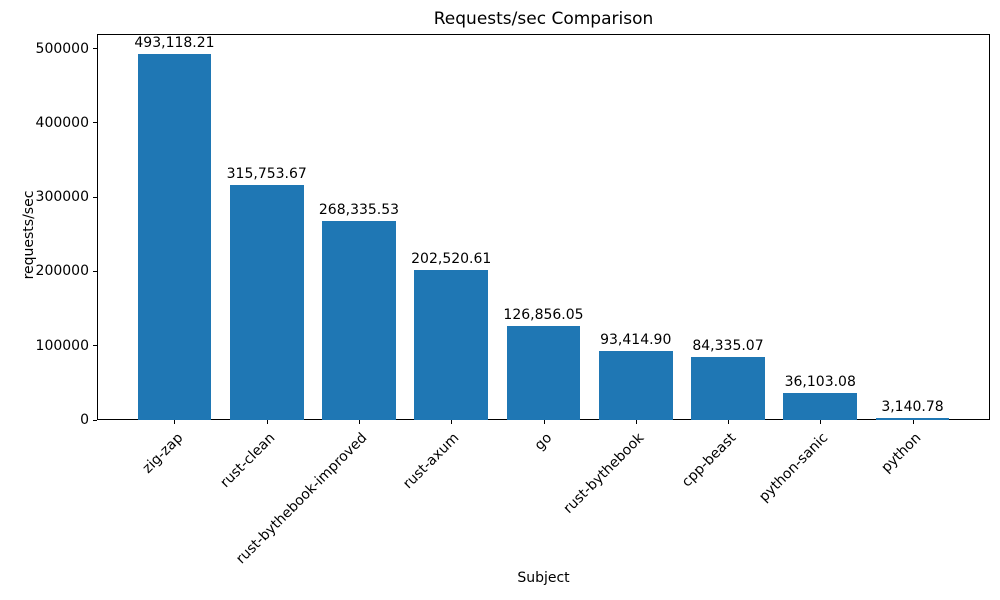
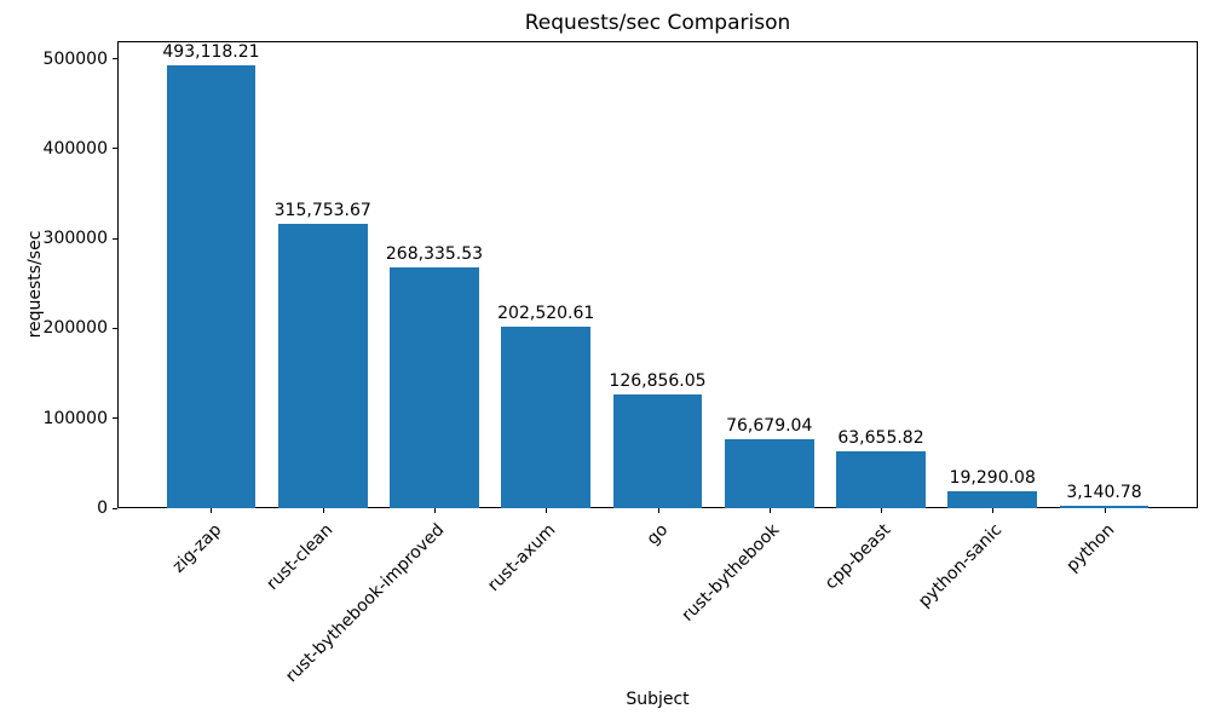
rust-bythebook: 93,414.90 -> 76,679.04
cpp-beast: 84,335.07 -> 63,655.82
python-sanic: 36,103.08 -> 19,290.08
